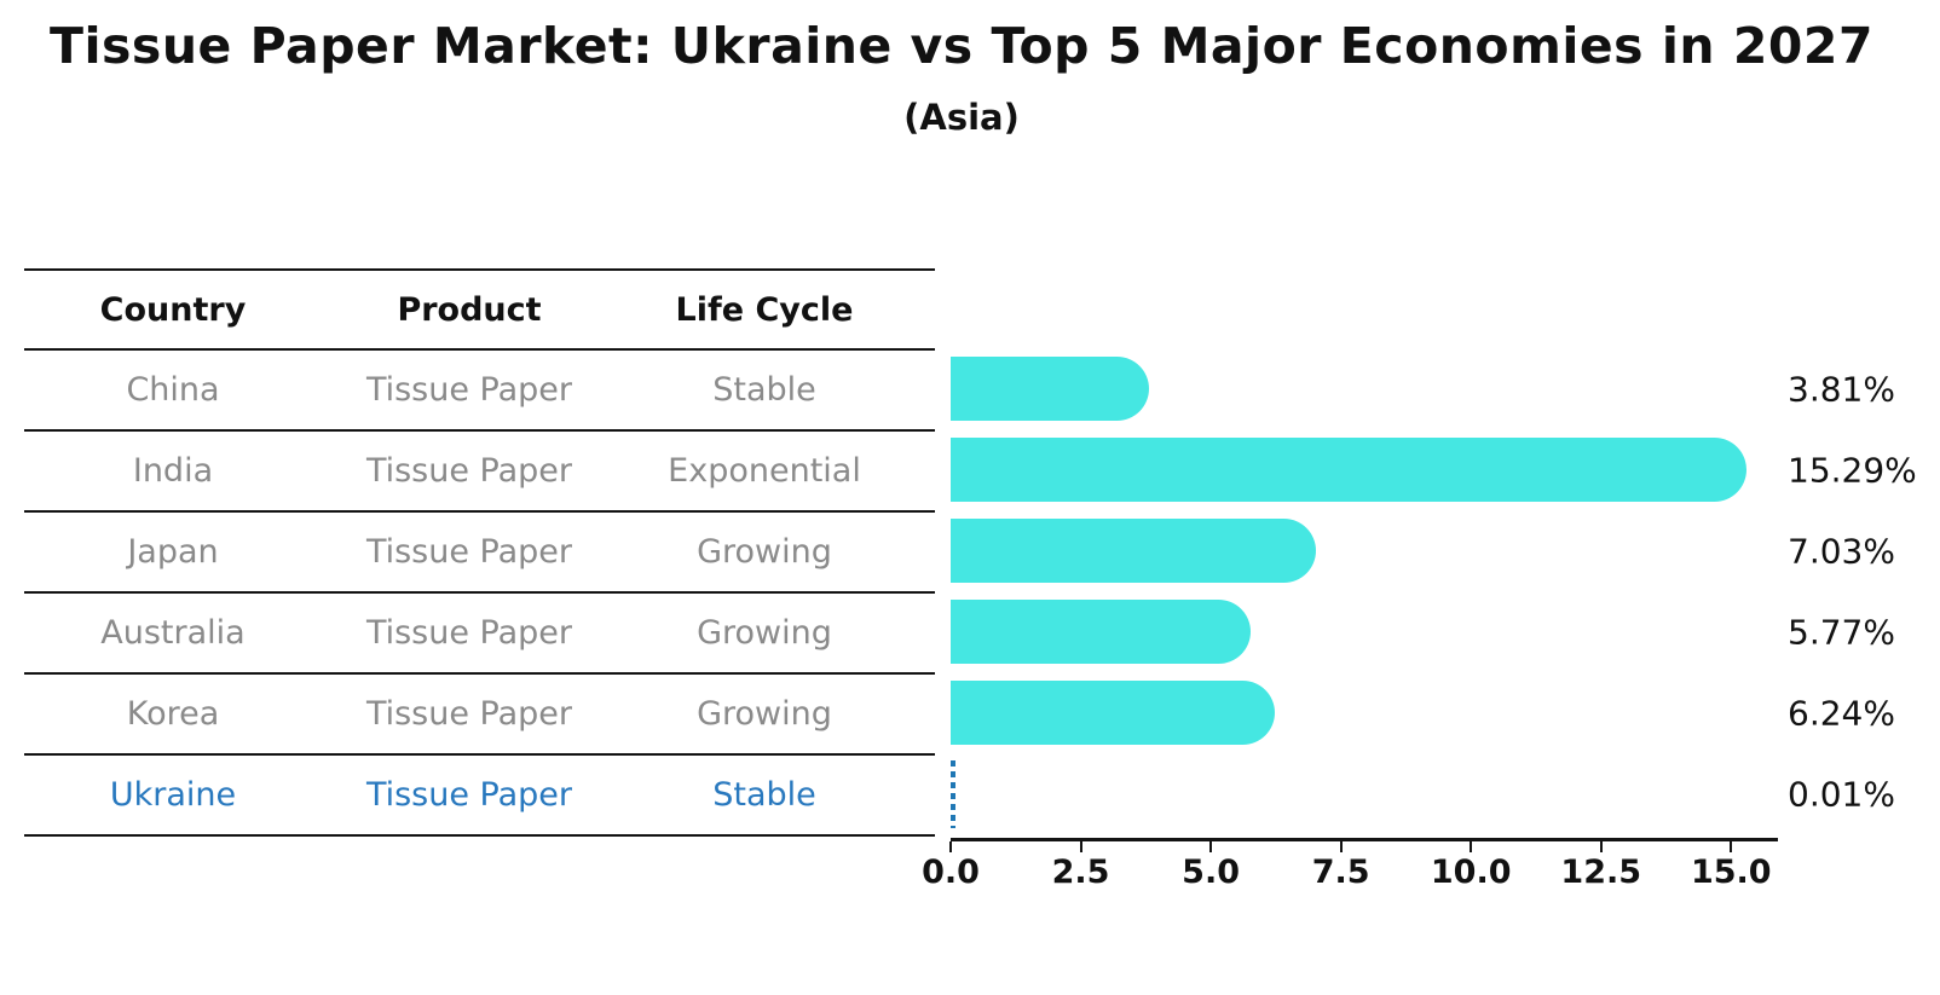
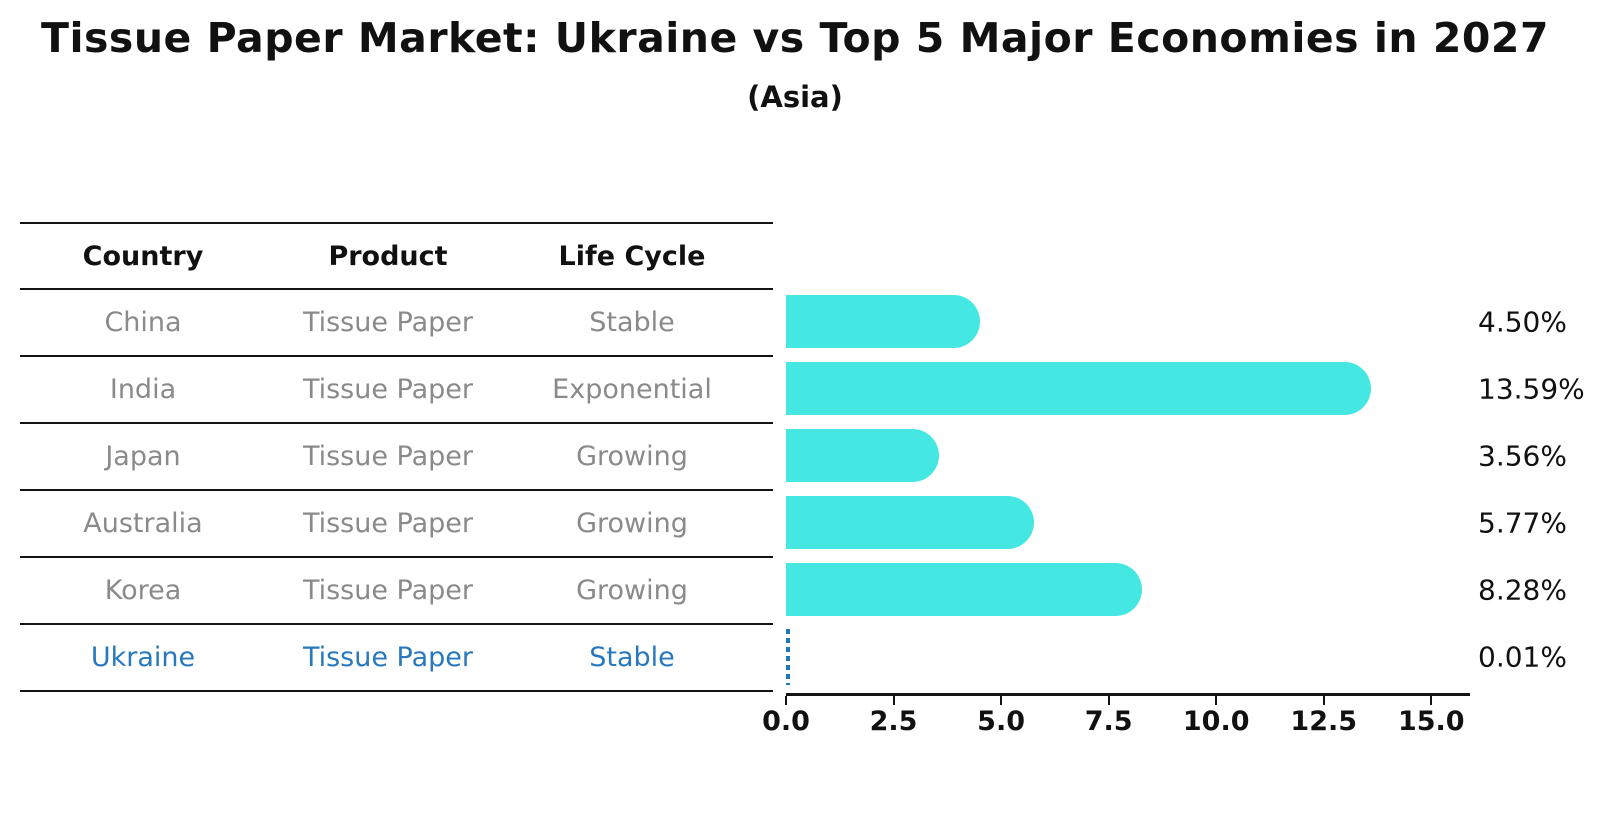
China: 3.81% -> 4.50%
India: 15.29% -> 13.59%
Japan: 7.03% -> 3.56%
Korea: 6.24% -> 8.28%
